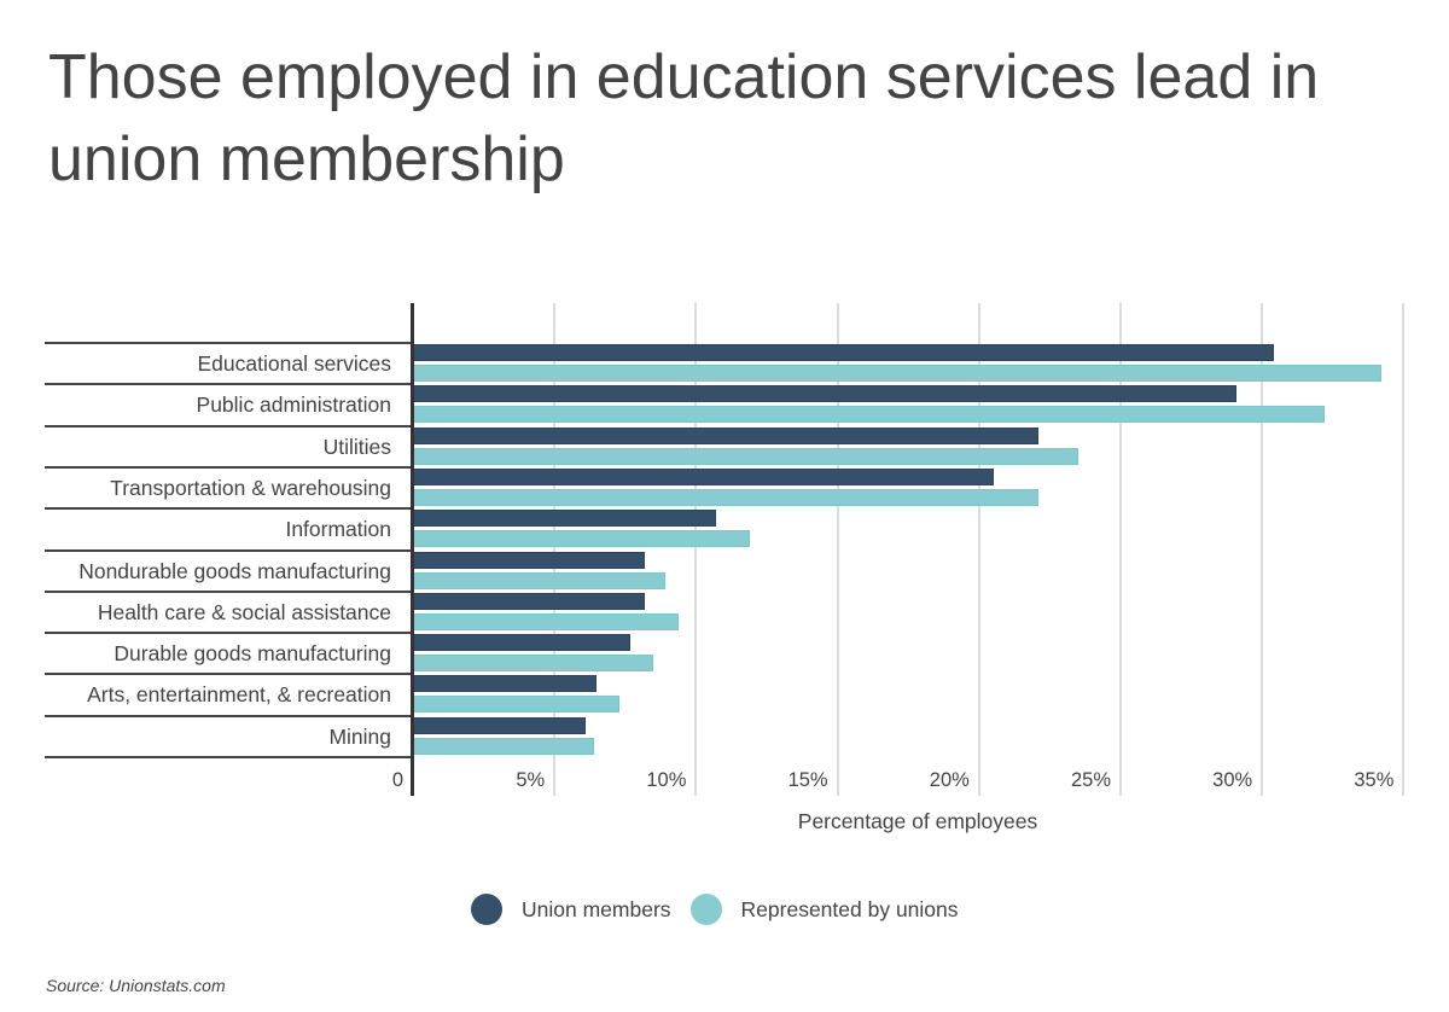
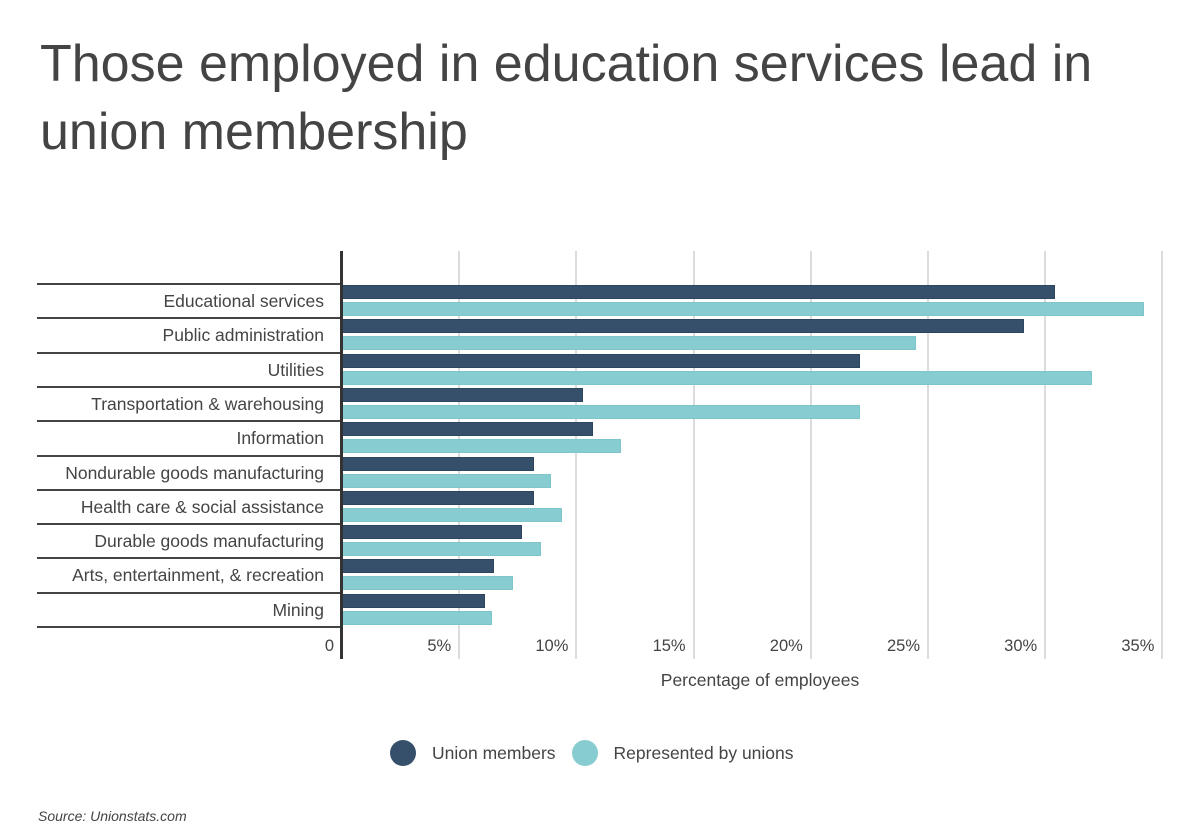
Represented by unions/Public administration: 32.2% -> 24.5%
Represented by unions/Utilities: 23.5% -> 32.0%
Union members/Transportation & warehousing: 20.5% -> 10.3%
